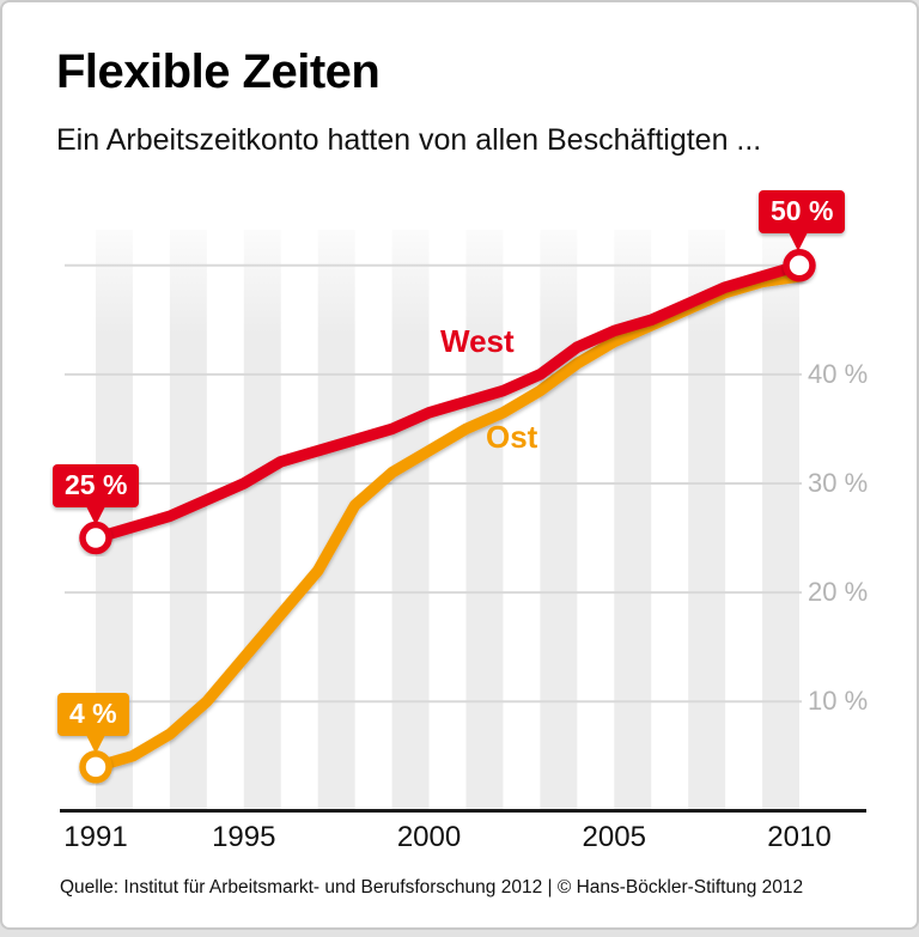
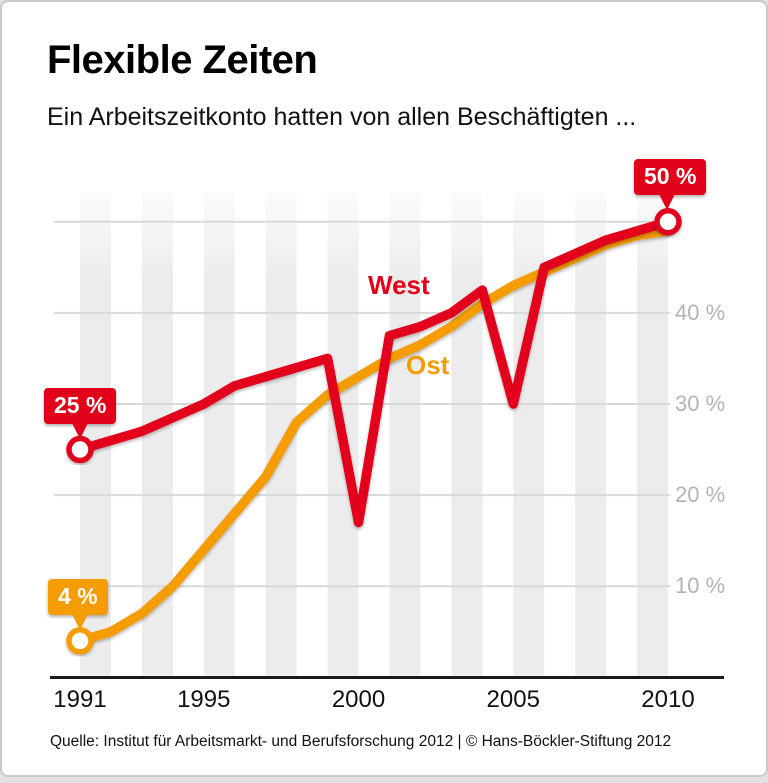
West/2000: 36% -> 17%
West/2005: 44% -> 30%
